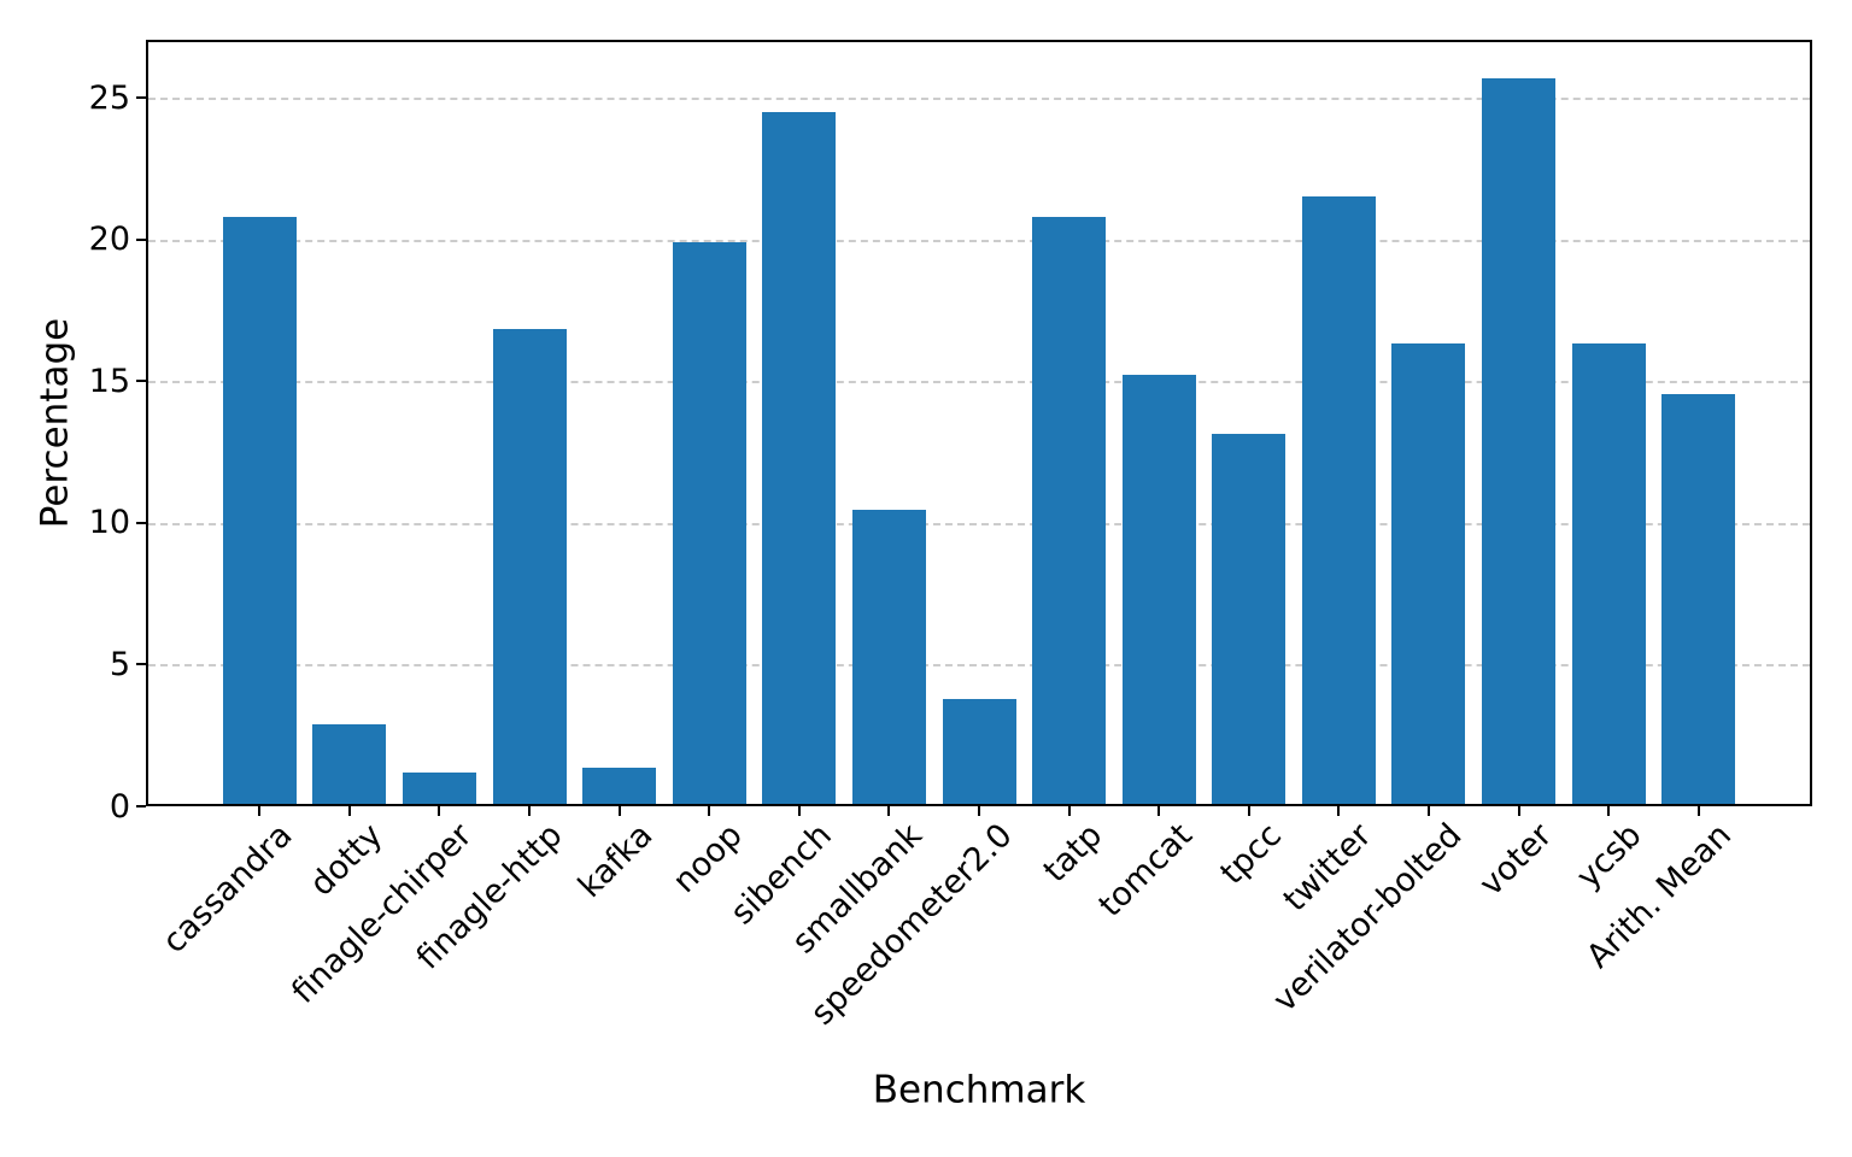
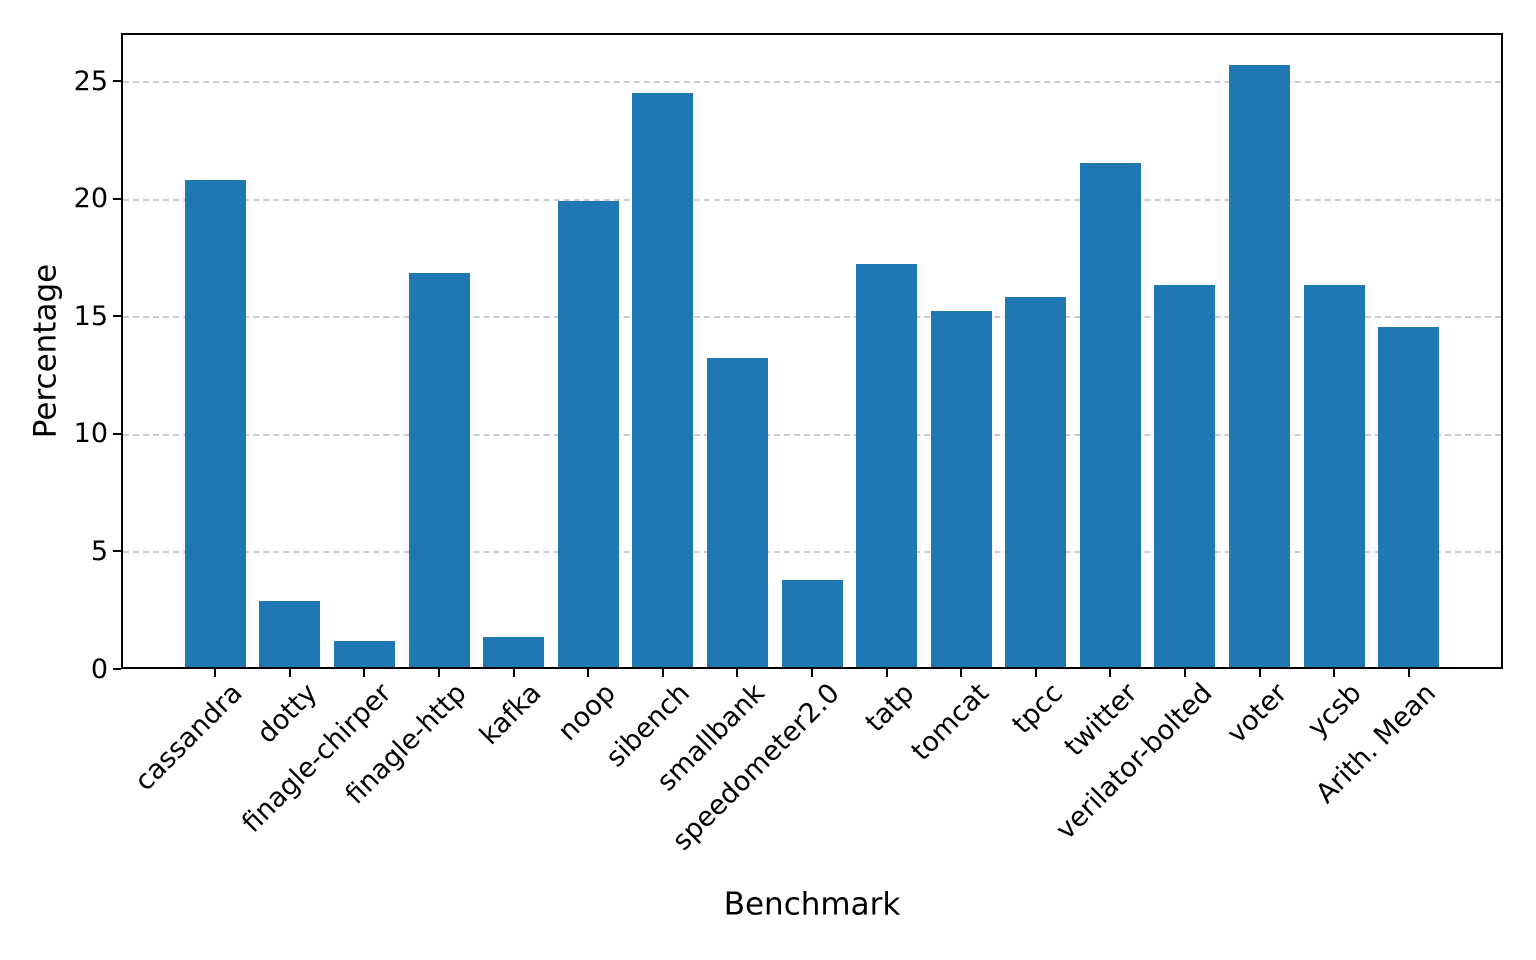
smallbank: 10.4 -> 13.2
tatp: 20.8 -> 17.2
tpcc: 13.1 -> 15.8
